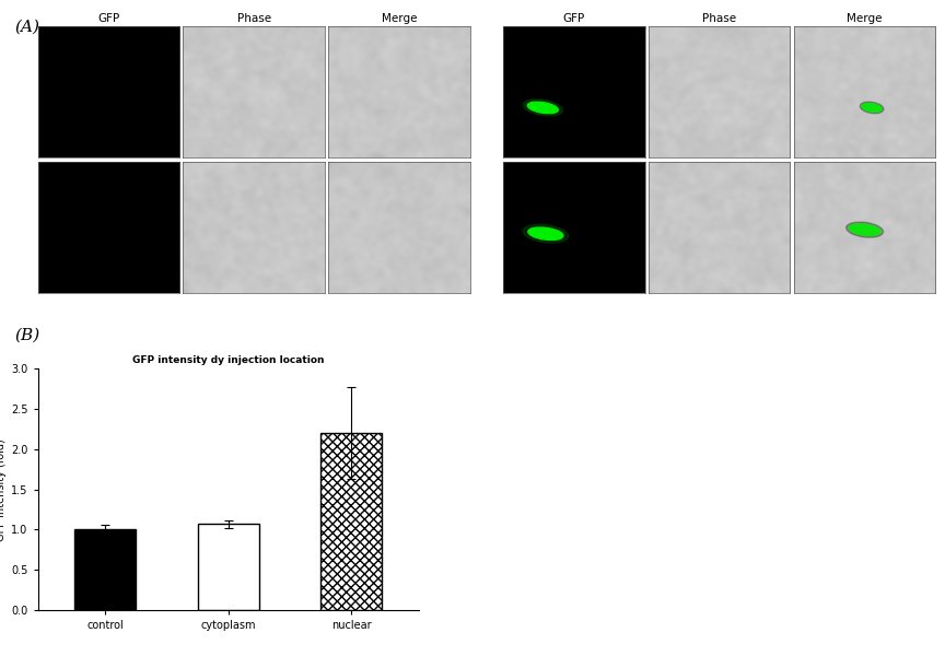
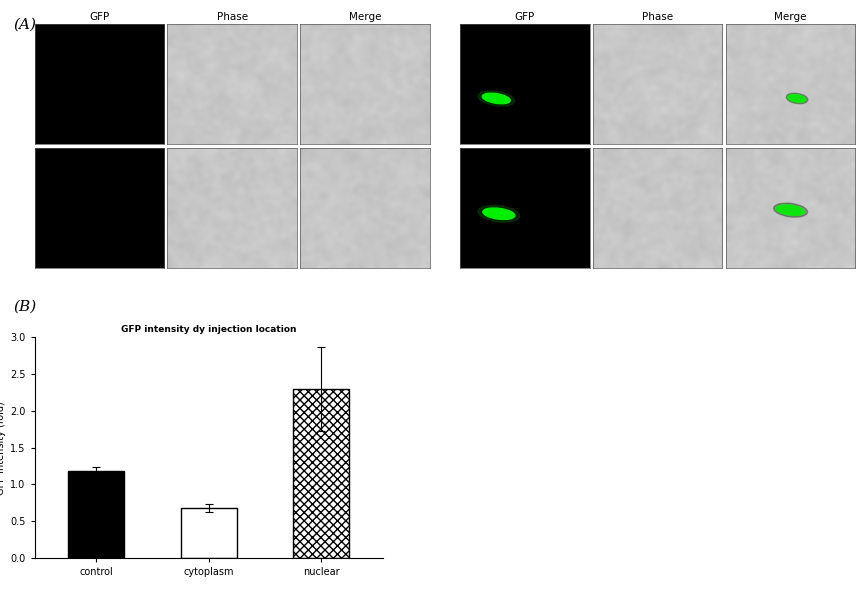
control: 1.00 -> 1.18
cytoplasm: 1.07 -> 0.68
nuclear: 2.20 -> 2.30
